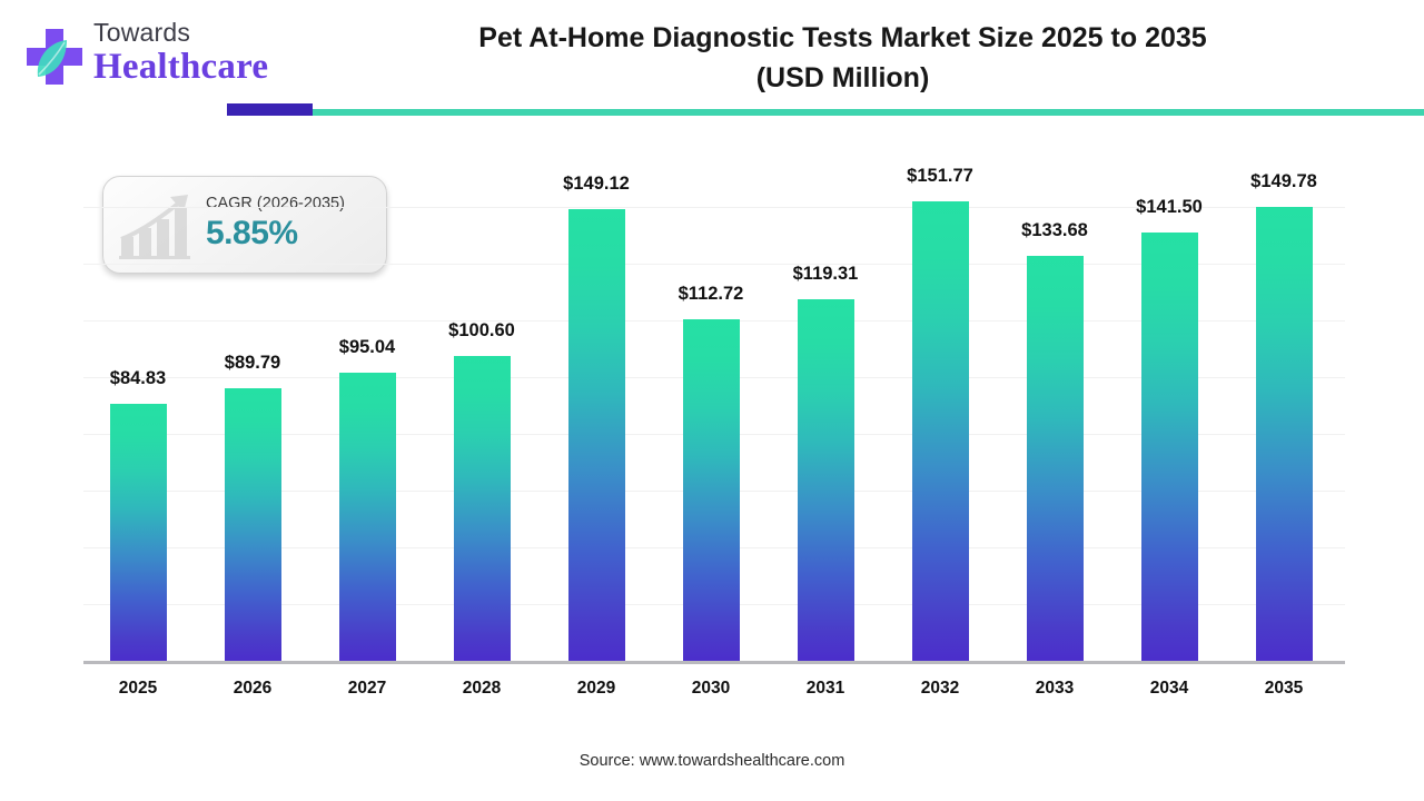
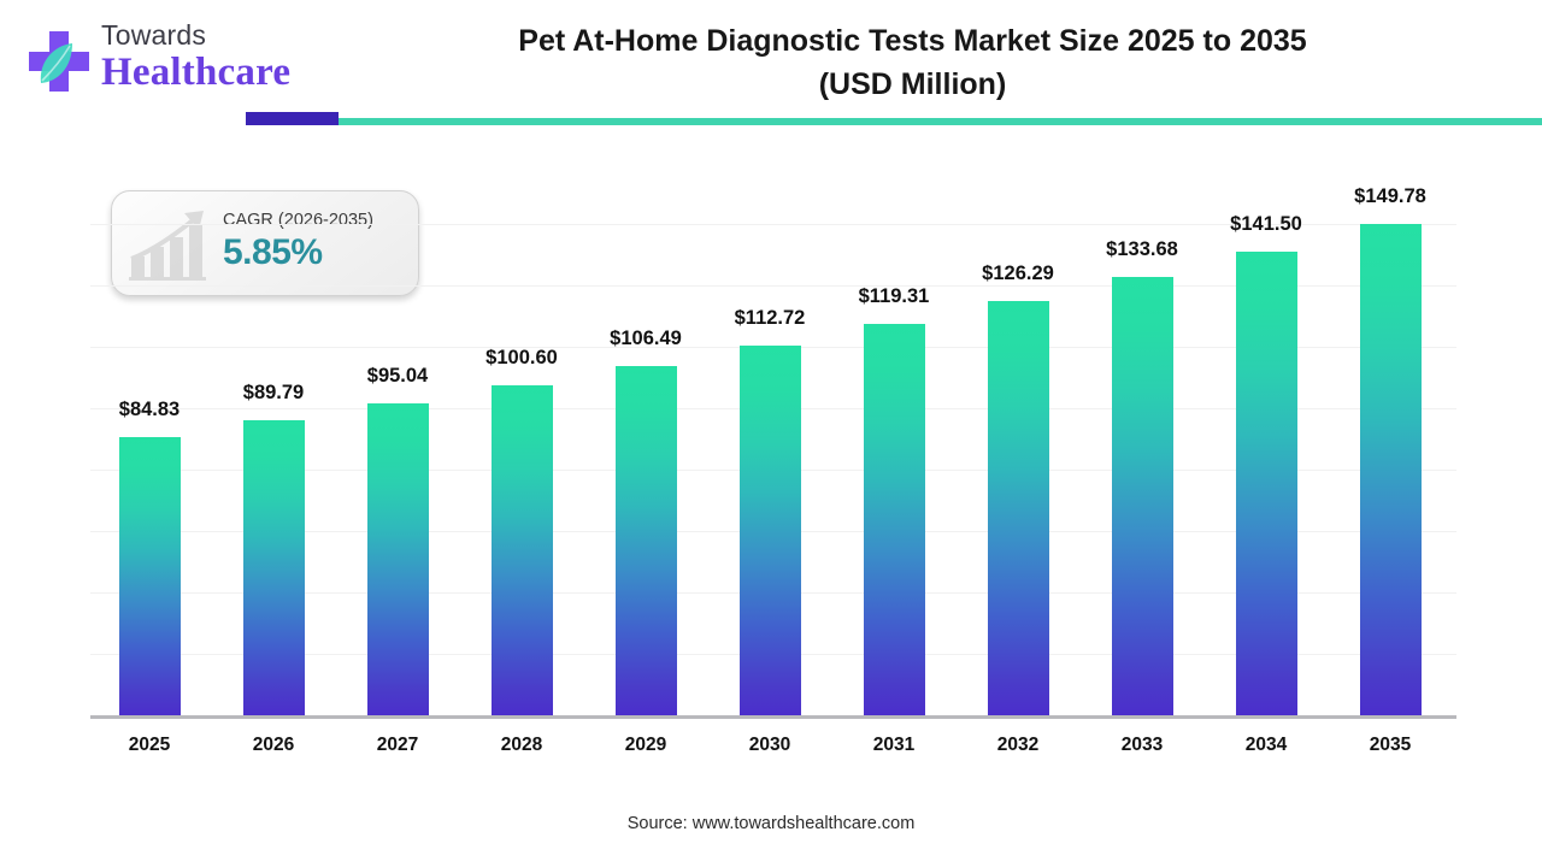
2029: $149.12 -> $106.49
2032: $151.77 -> $126.29
